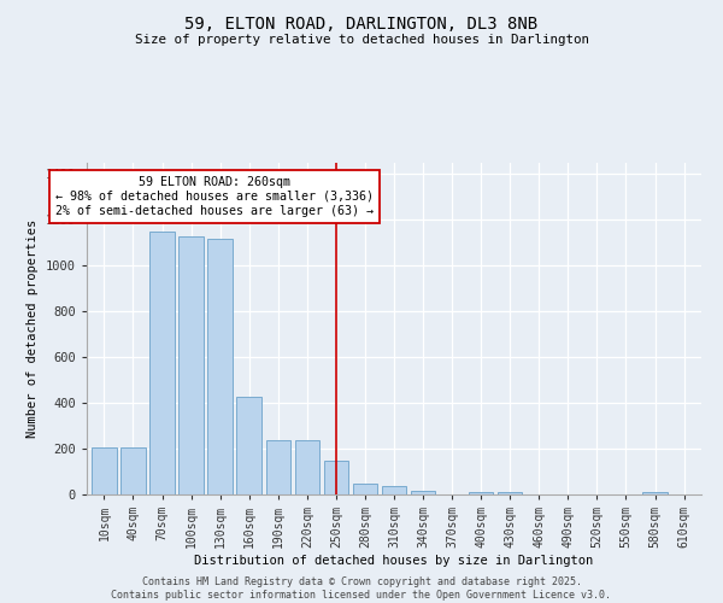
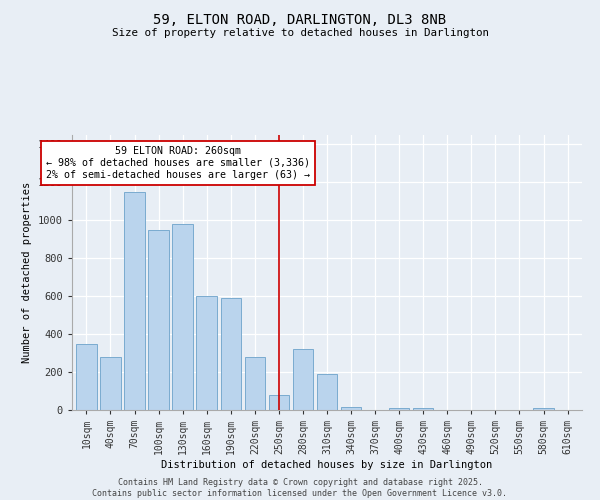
10sqm: 200 -> 350
40sqm: 200 -> 280
100sqm: 1130 -> 950
130sqm: 1120 -> 980
160sqm: 420 -> 600
190sqm: 240 -> 590
220sqm: 240 -> 280
250sqm: 150 -> 80
280sqm: 50 -> 320
310sqm: 40 -> 190
